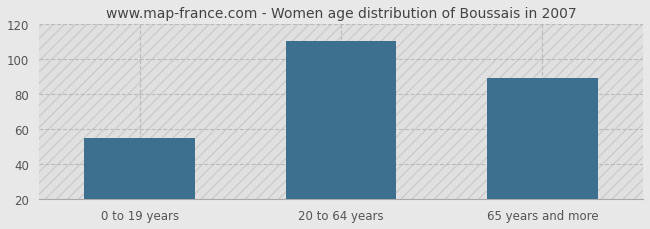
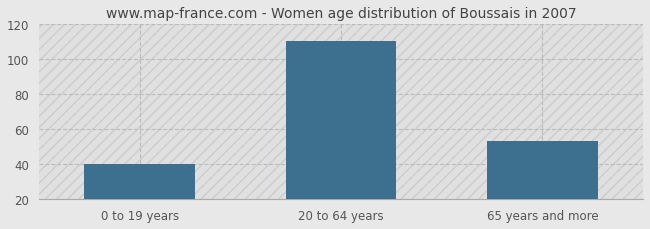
0 to 19 years: 55 -> 40
65 years and more: 89 -> 53
